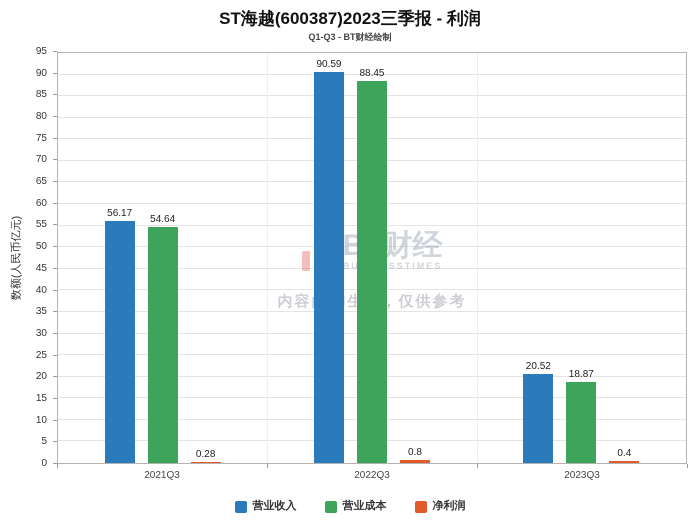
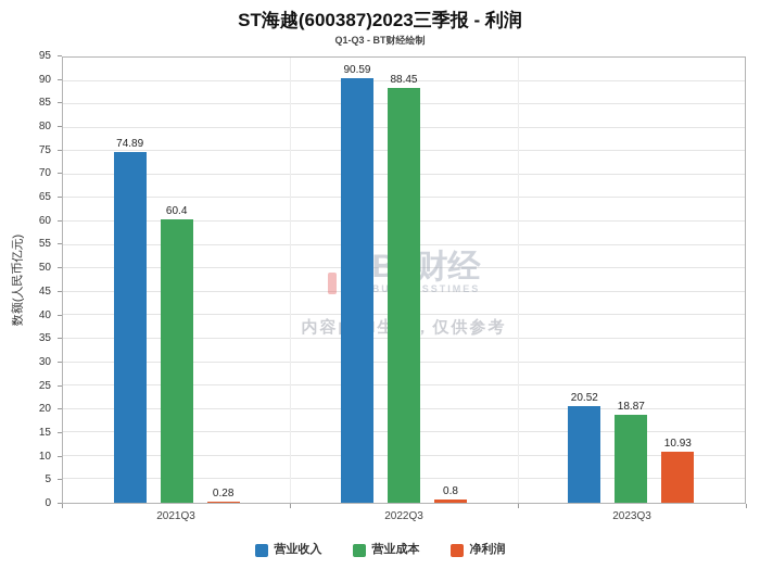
营业收入/2021Q3: 56.17 -> 74.89
营业成本/2021Q3: 54.64 -> 60.4
净利润/2023Q3: 0.4 -> 10.93
